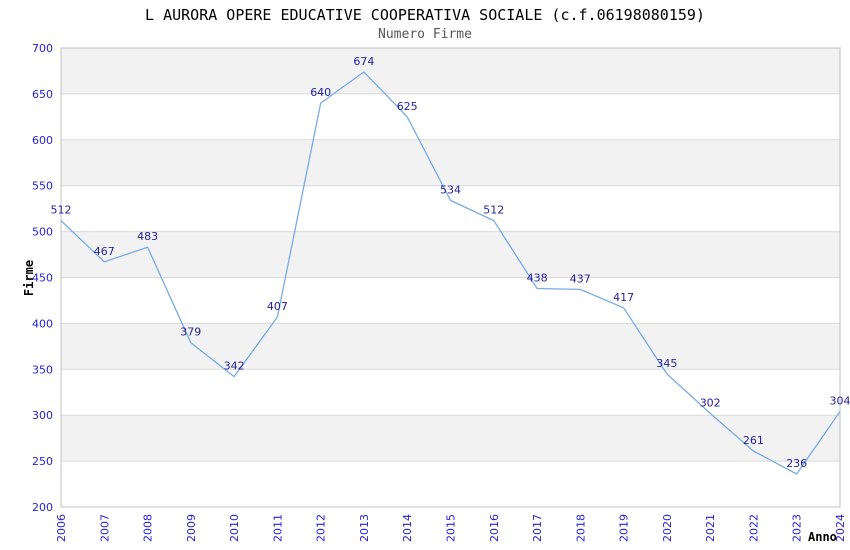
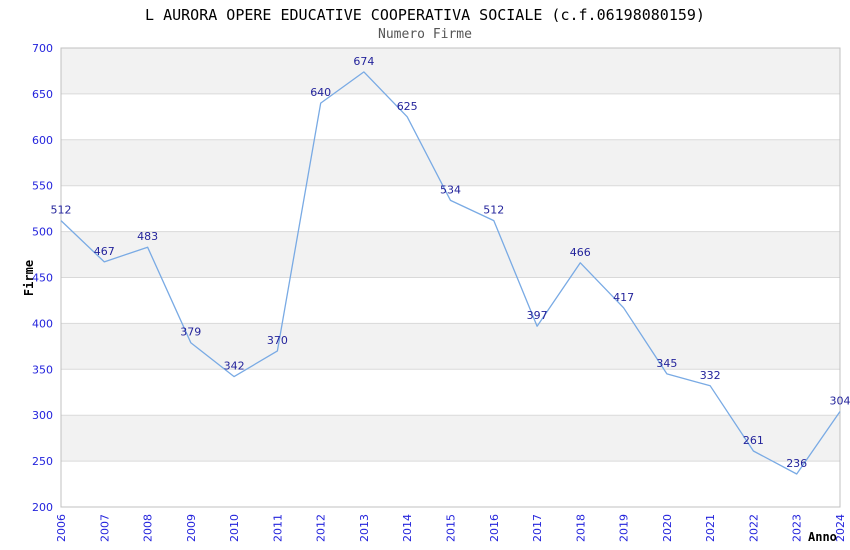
2011: 407 -> 370
2017: 438 -> 397
2018: 437 -> 466
2021: 302 -> 332
